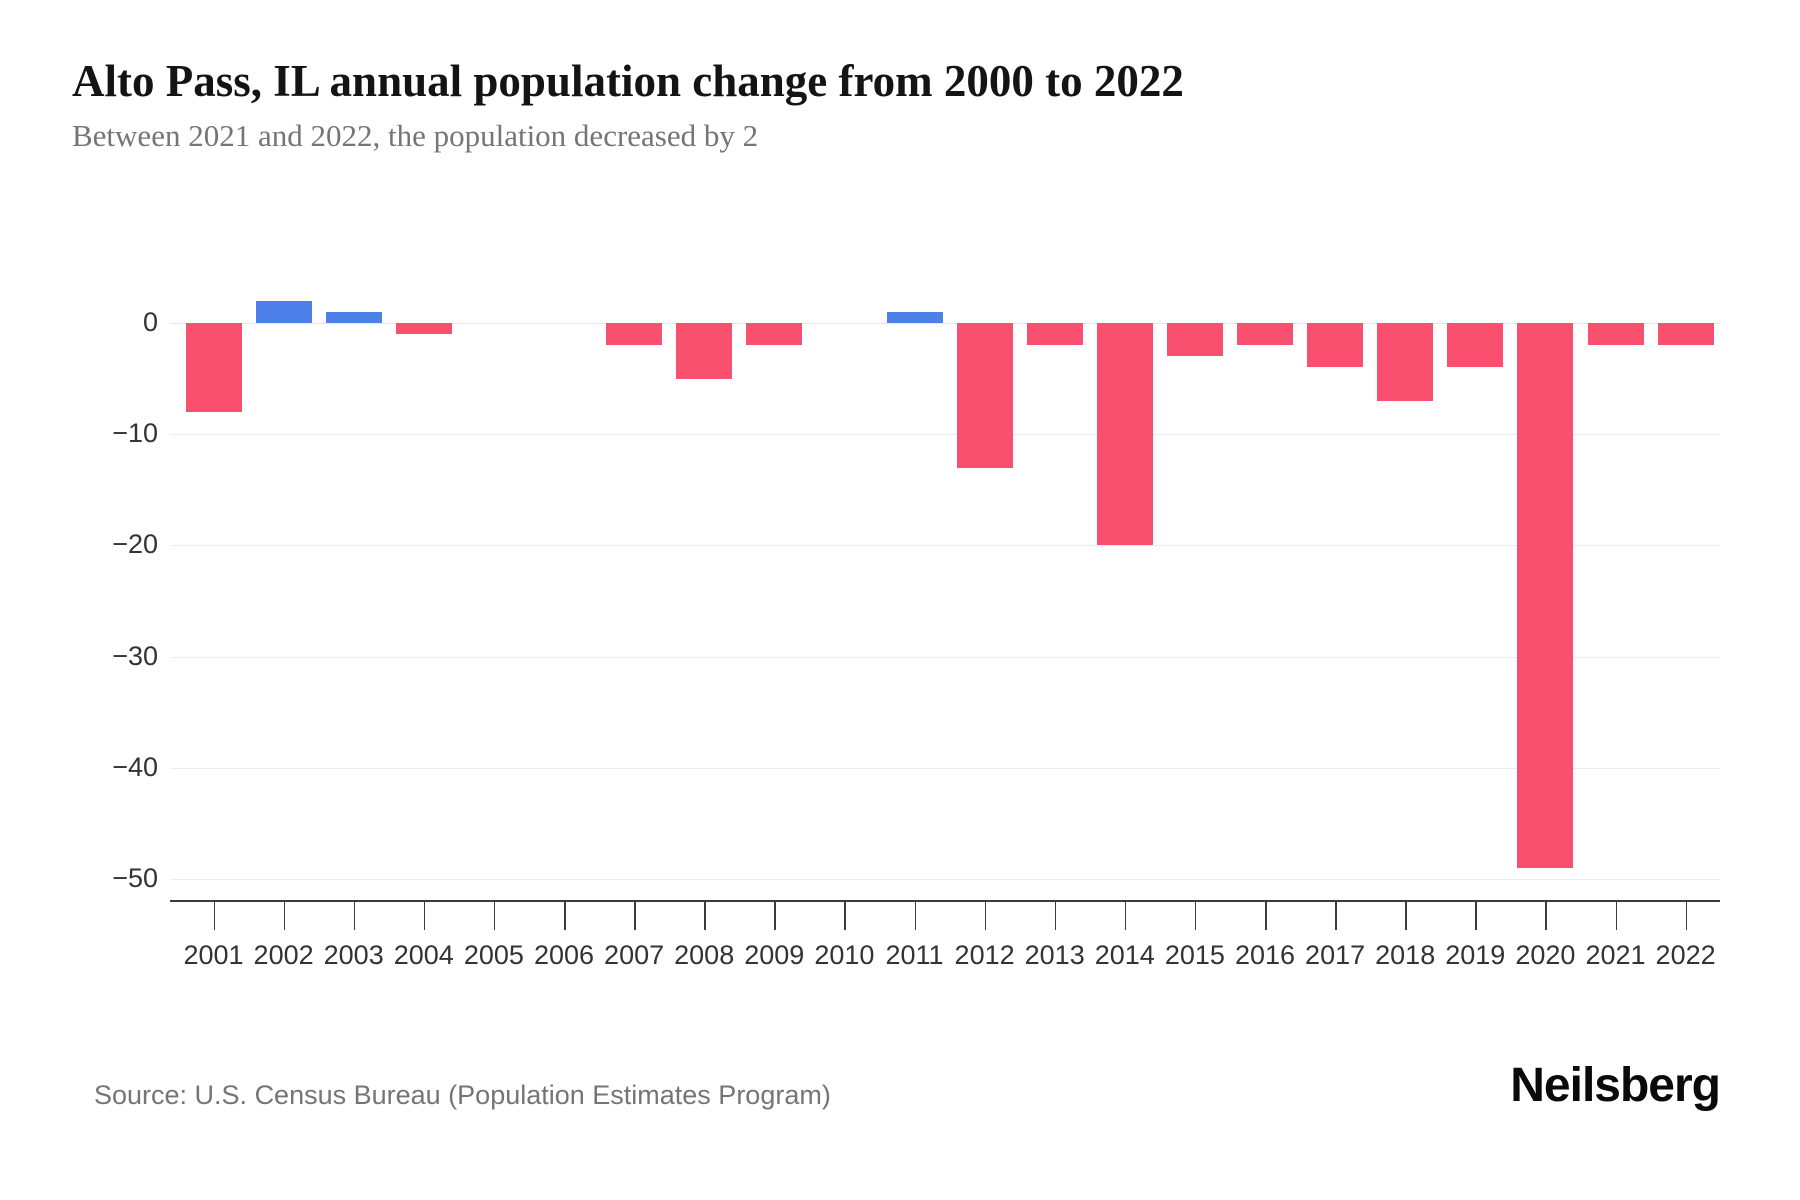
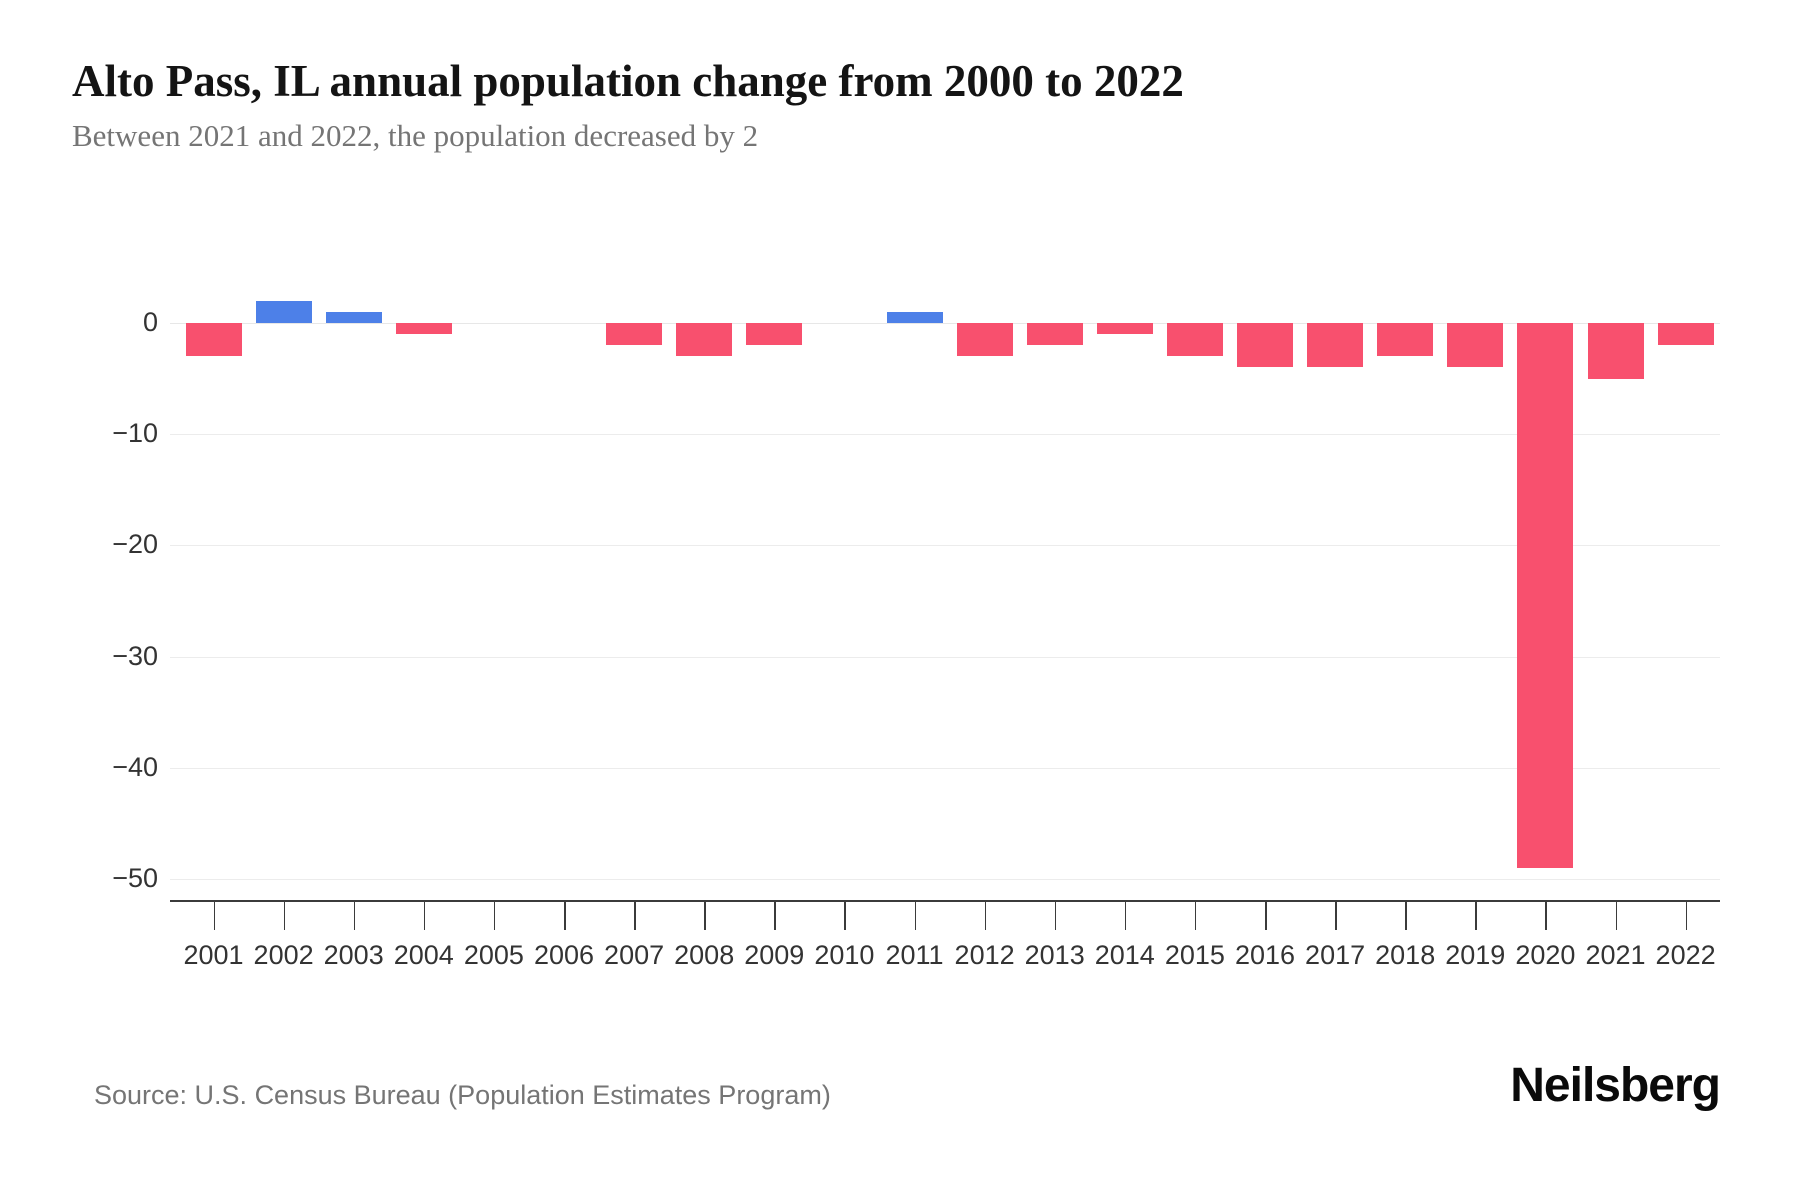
2001: -8 -> -3
2008: -5 -> -3
2012: -13 -> -3
2014: -20 -> -1
2016: -2 -> -4
2018: -7 -> -3
2021: -2 -> -5
